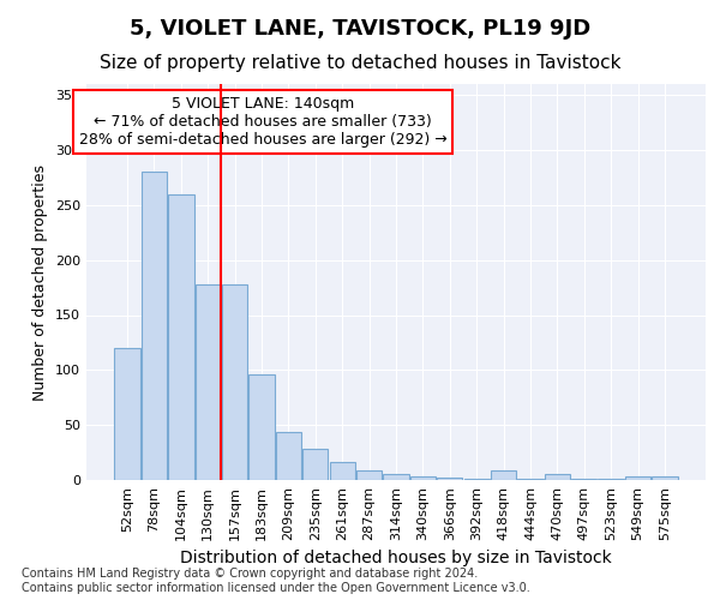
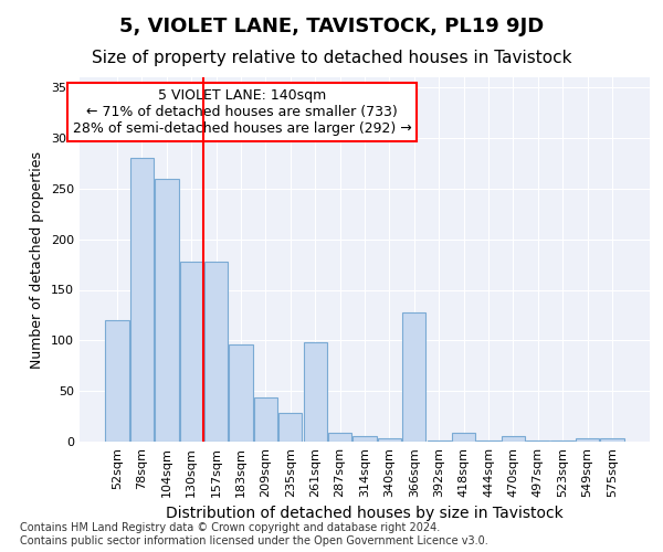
261sqm: 16 -> 98
366sqm: 2 -> 128
